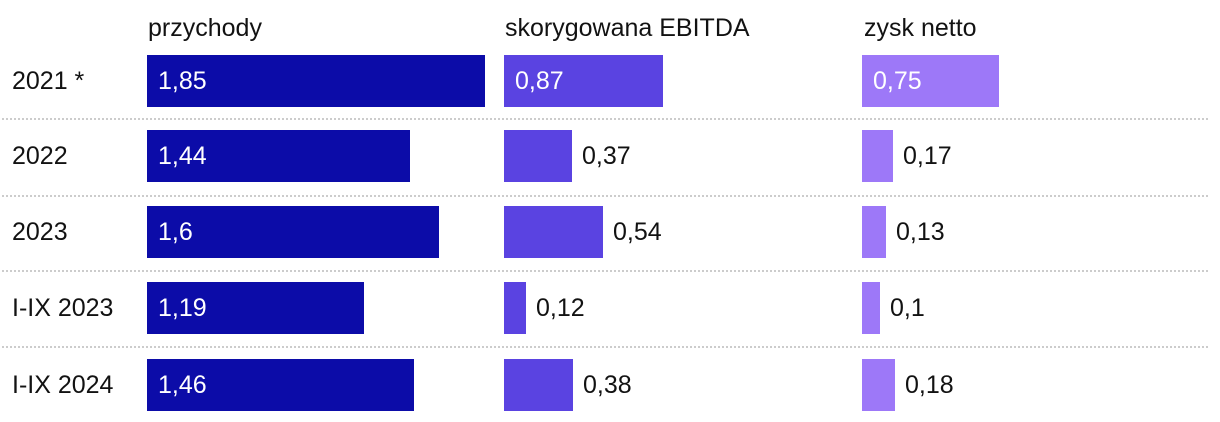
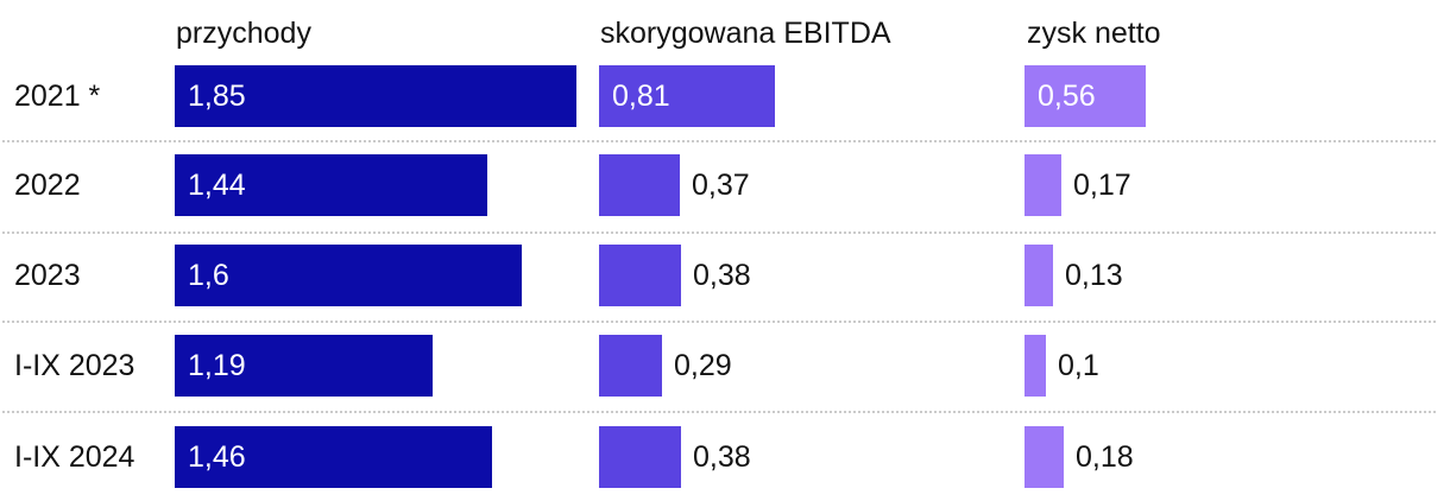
skorygowana EBITDA/2021 *: 0,87 -> 0,81
zysk netto/2021 *: 0,75 -> 0,56
skorygowana EBITDA/2023: 0,54 -> 0,38
skorygowana EBITDA/I-IX 2023: 0,12 -> 0,29
